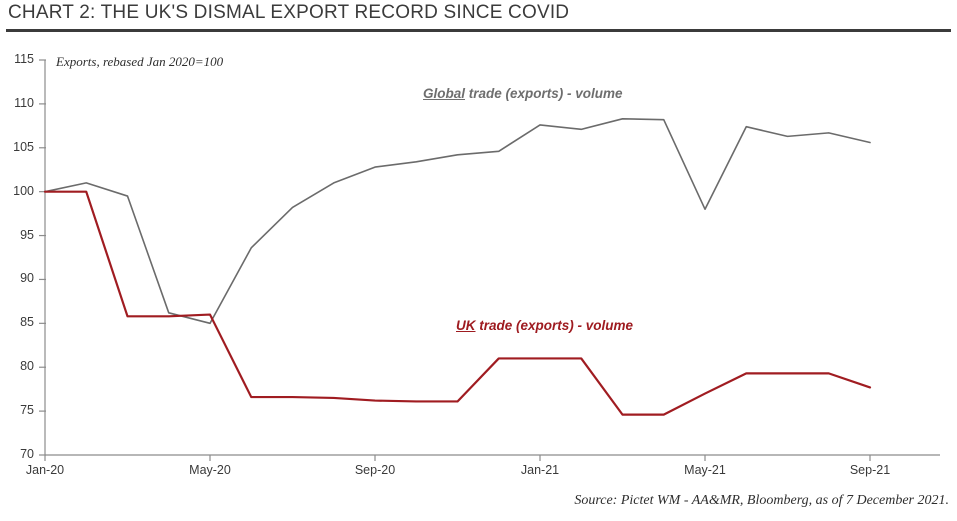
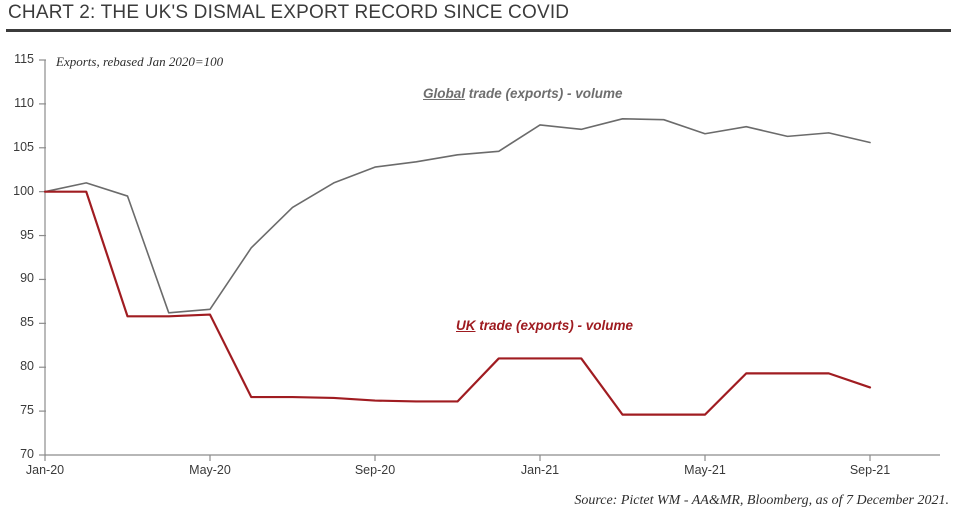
Global trade (exports) - volume/May-20: 85 -> 87
Global trade (exports) - volume/May-21: 98 -> 107
UK trade (exports) - volume/May-21: 77 -> 75
